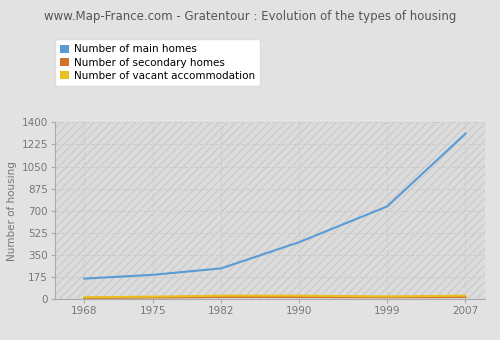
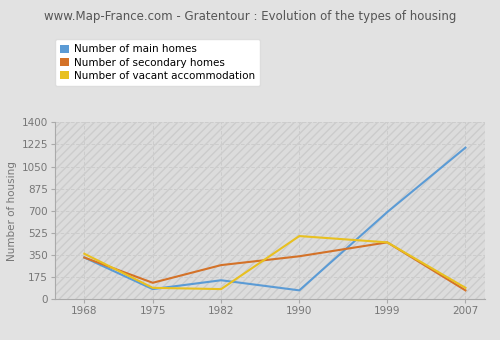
Number of main homes/1968: 160 -> 330
Number of secondary homes/1968: 10 -> 330
Number of vacant accommodation/1968: 20 -> 360
Number of main homes/1975: 190 -> 80
Number of secondary homes/1975: 10 -> 130
Number of vacant accommodation/1975: 20 -> 90
Number of main homes/1982: 240 -> 150
Number of secondary homes/1982: 20 -> 270
Number of vacant accommodation/1982: 30 -> 80
Number of main homes/1990: 450 -> 70
Number of secondary homes/1990: 20 -> 340
Number of vacant accommodation/1990: 30 -> 500
Number of main homes/1999: 740 -> 690
Number of secondary homes/1999: 20 -> 450
Number of vacant accommodation/1999: 20 -> 450
Number of main homes/2007: 1310 -> 1200
Number of secondary homes/2007: 20 -> 70
Number of vacant accommodation/2007: 30 -> 90
